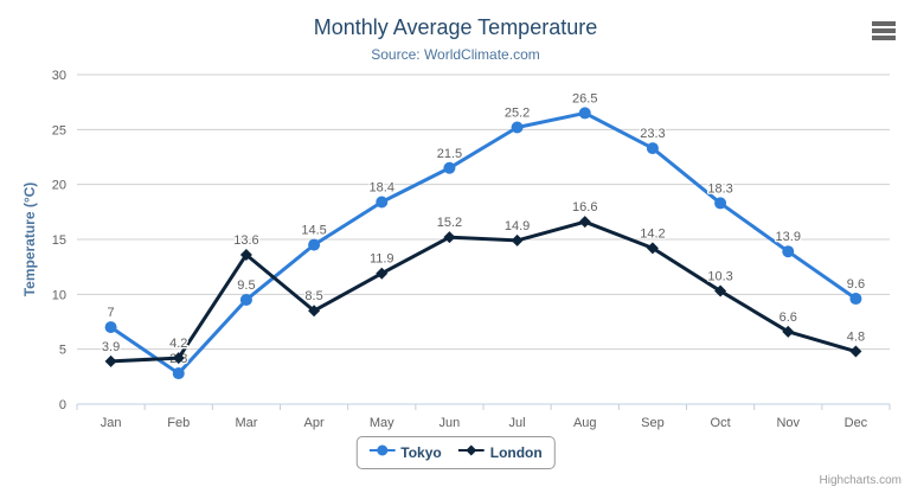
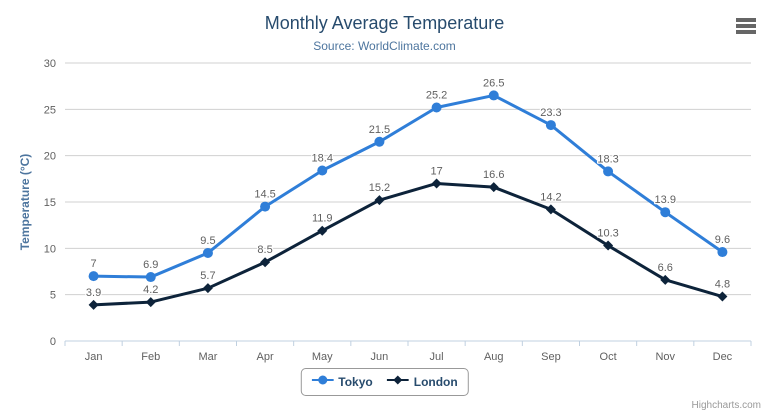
Tokyo/Feb: 2.8 -> 6.9
London/Mar: 13.6 -> 5.7
London/Jul: 14.9 -> 17
